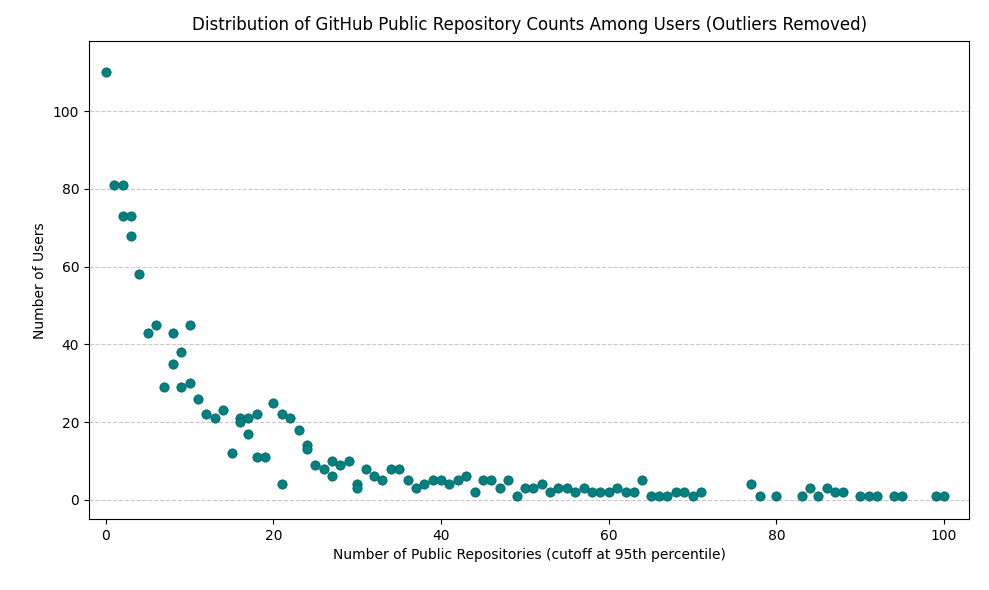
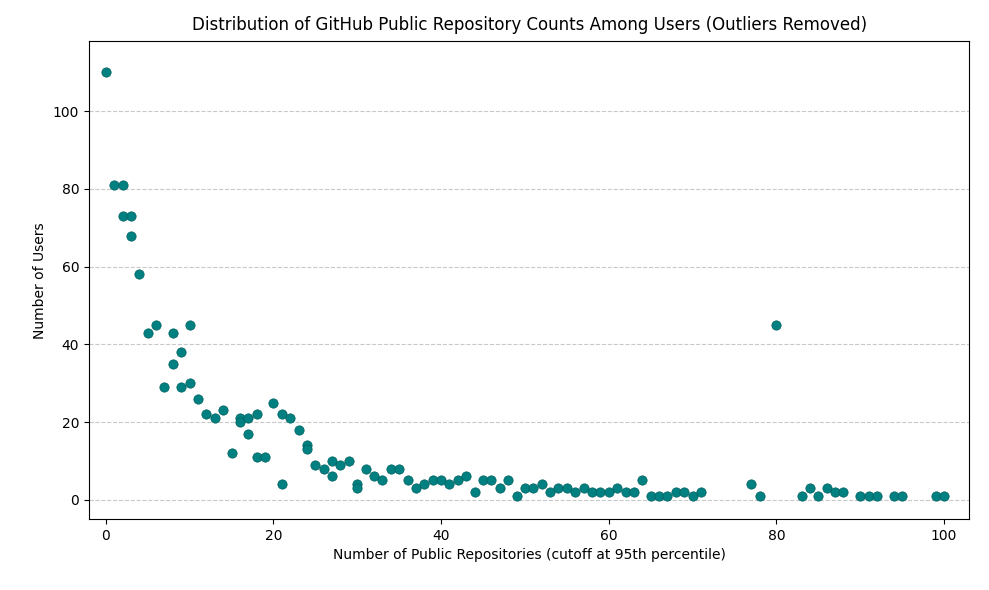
80: 1 -> 45
